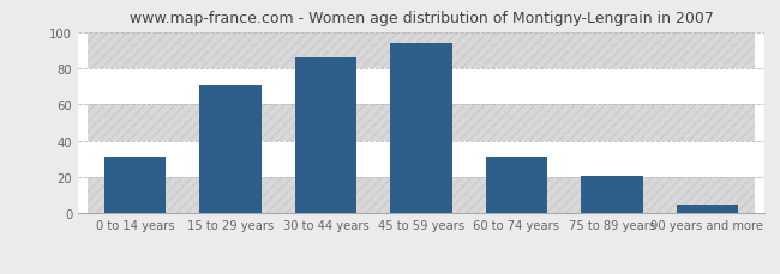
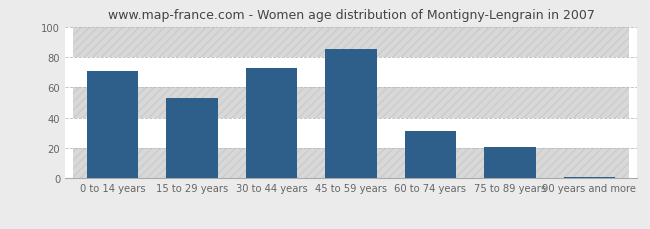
0 to 14 years: 31 -> 71
15 to 29 years: 71 -> 53
30 to 44 years: 86 -> 73
45 to 59 years: 94 -> 85
90 years and more: 5 -> 1
